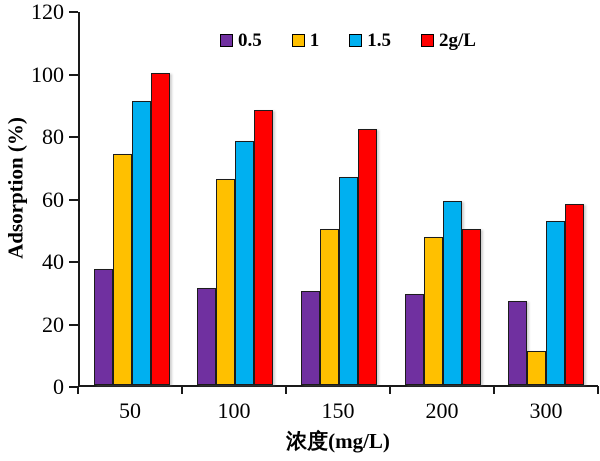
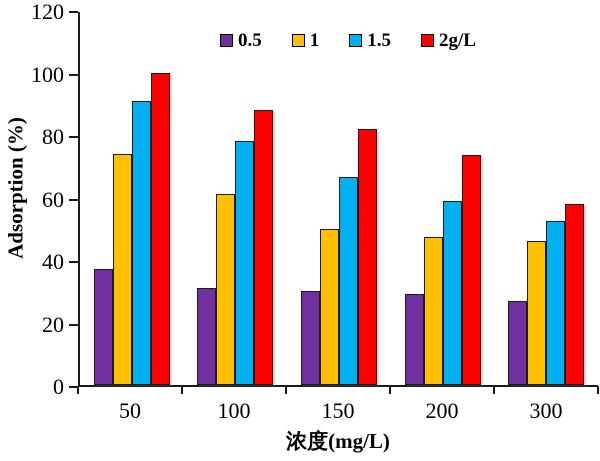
1/100: 66 -> 61
2g/L/200: 50 -> 74
1/300: 11 -> 46
